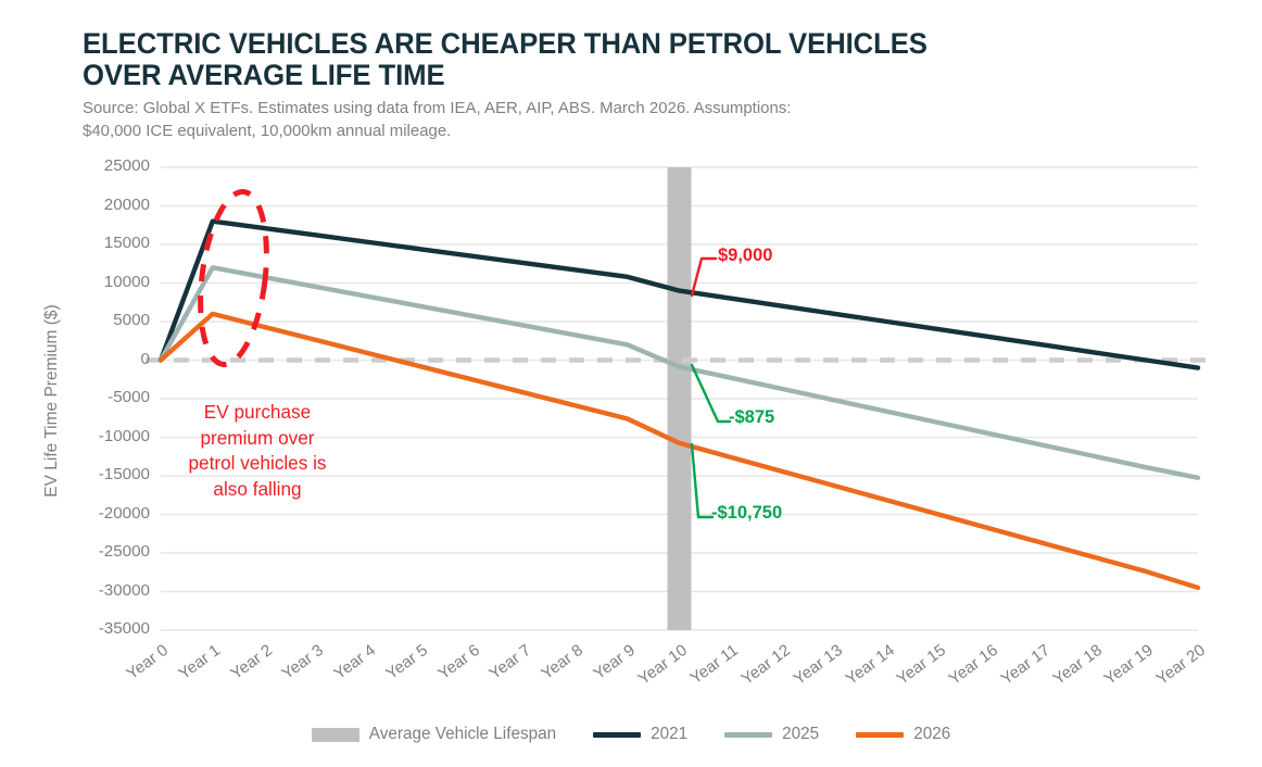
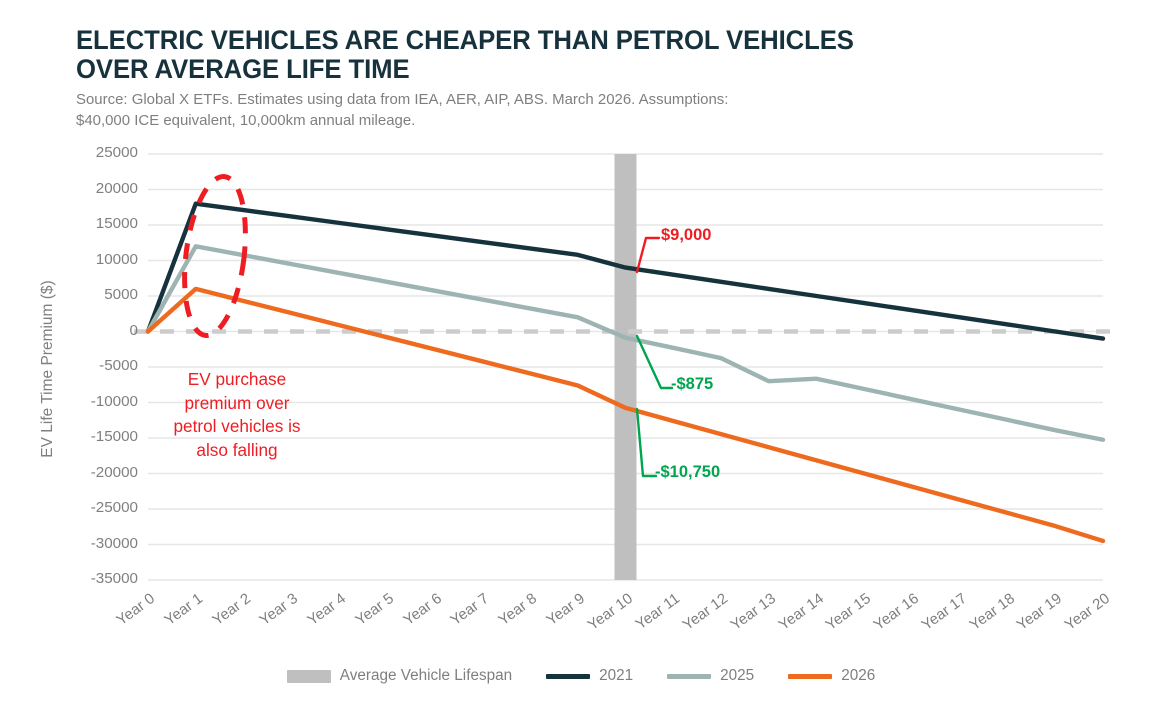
2025/Year 13: -5000 -> -7000
